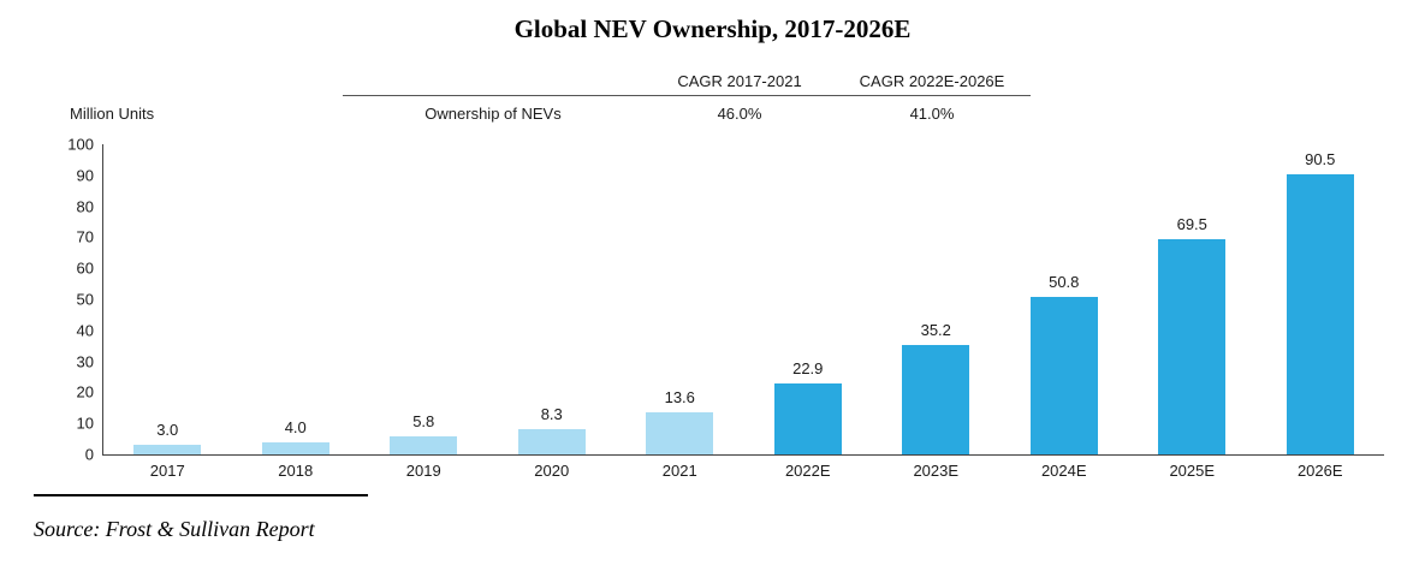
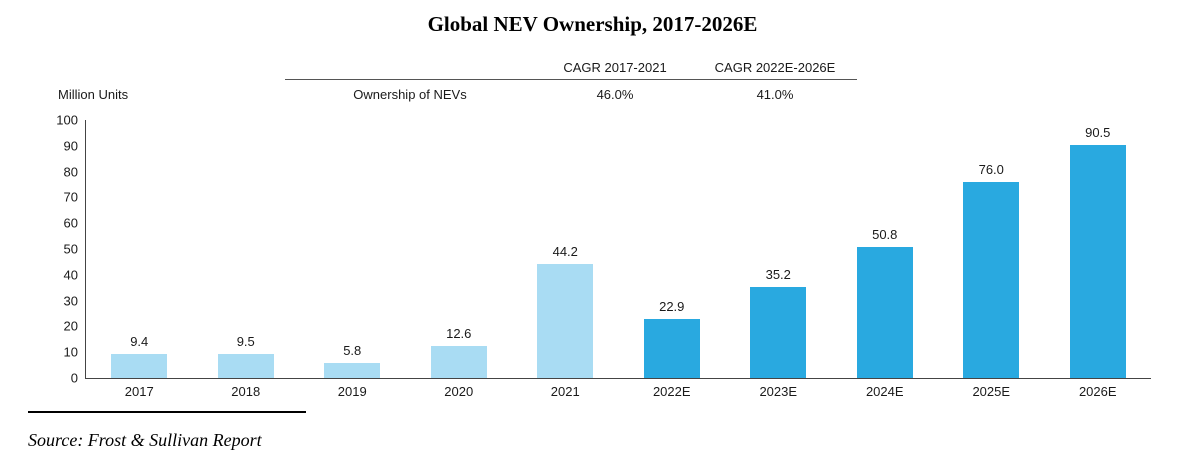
2017: 3.0 -> 9.4
2018: 4.0 -> 9.5
2020: 8.3 -> 12.6
2021: 13.6 -> 44.2
2025E: 69.5 -> 76.0
